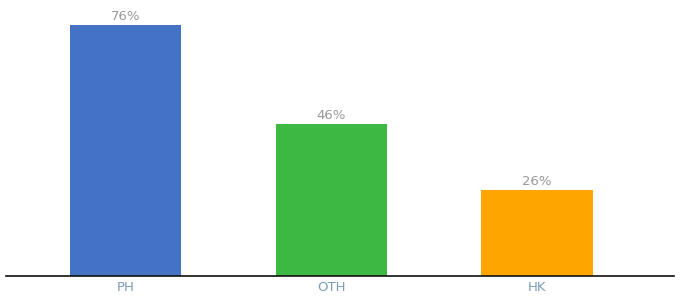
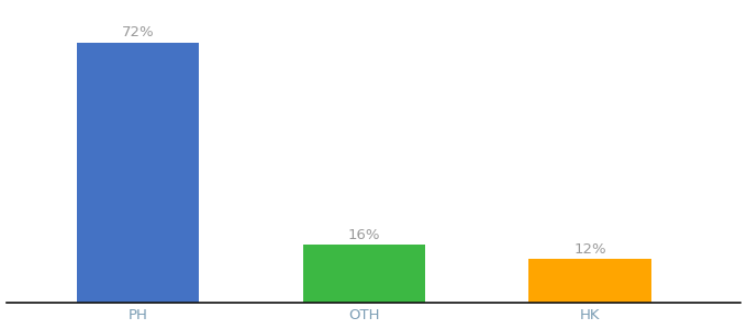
PH: 76% -> 72%
OTH: 46% -> 16%
HK: 26% -> 12%
